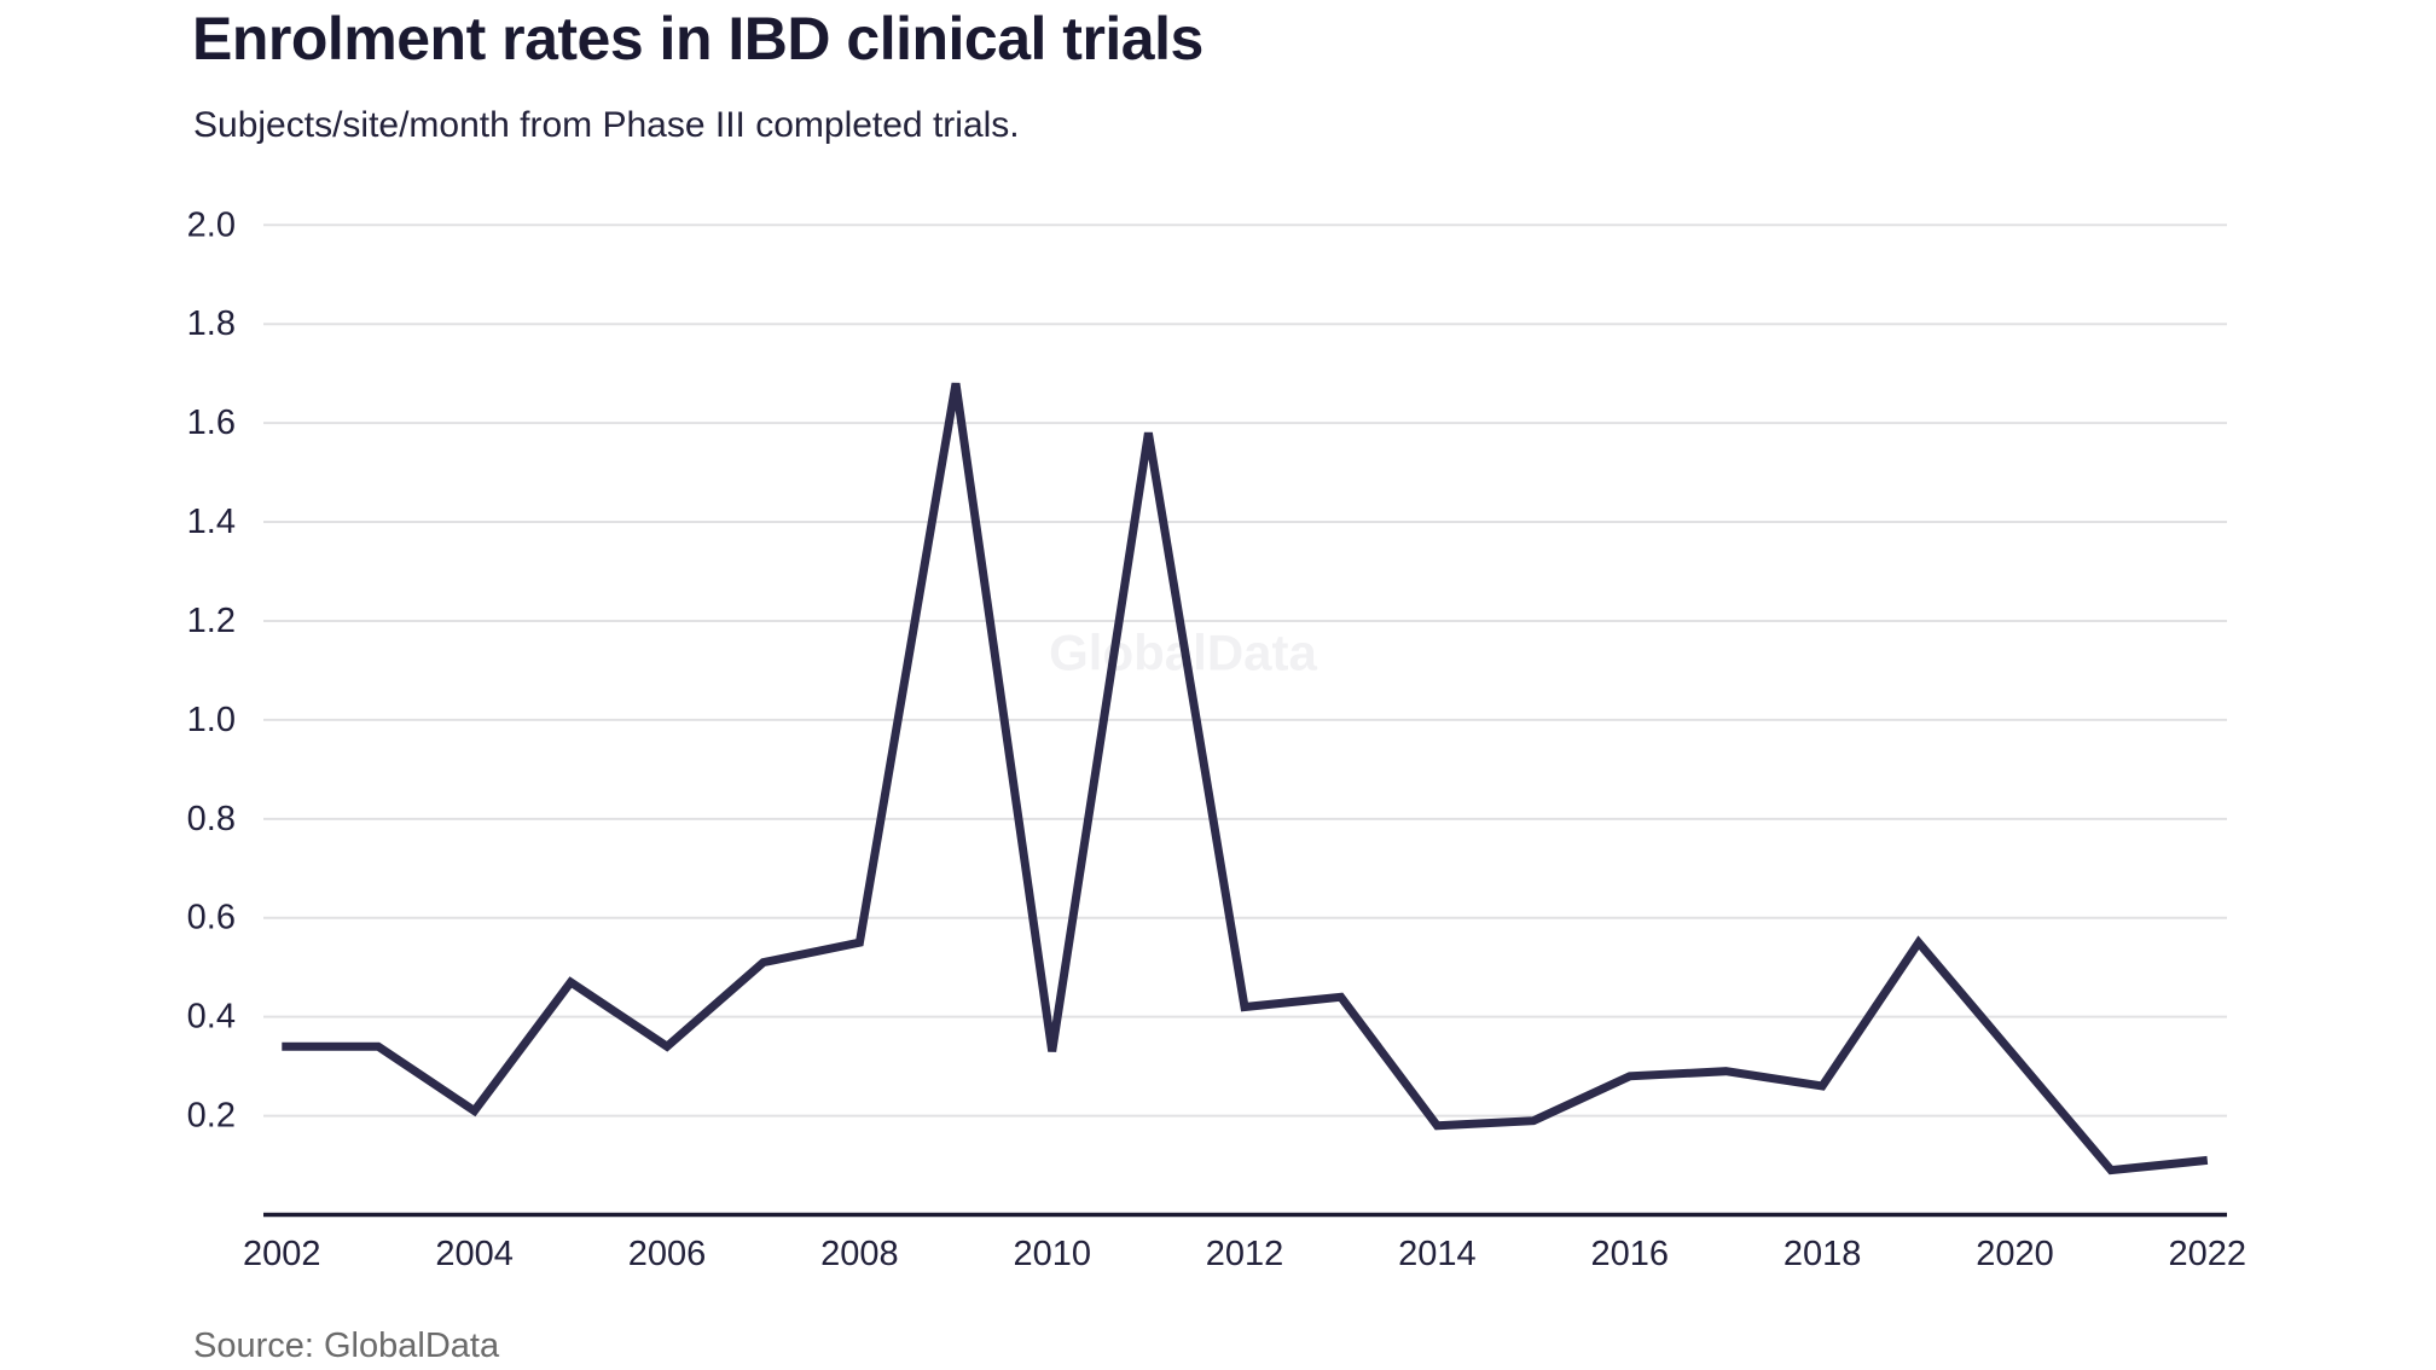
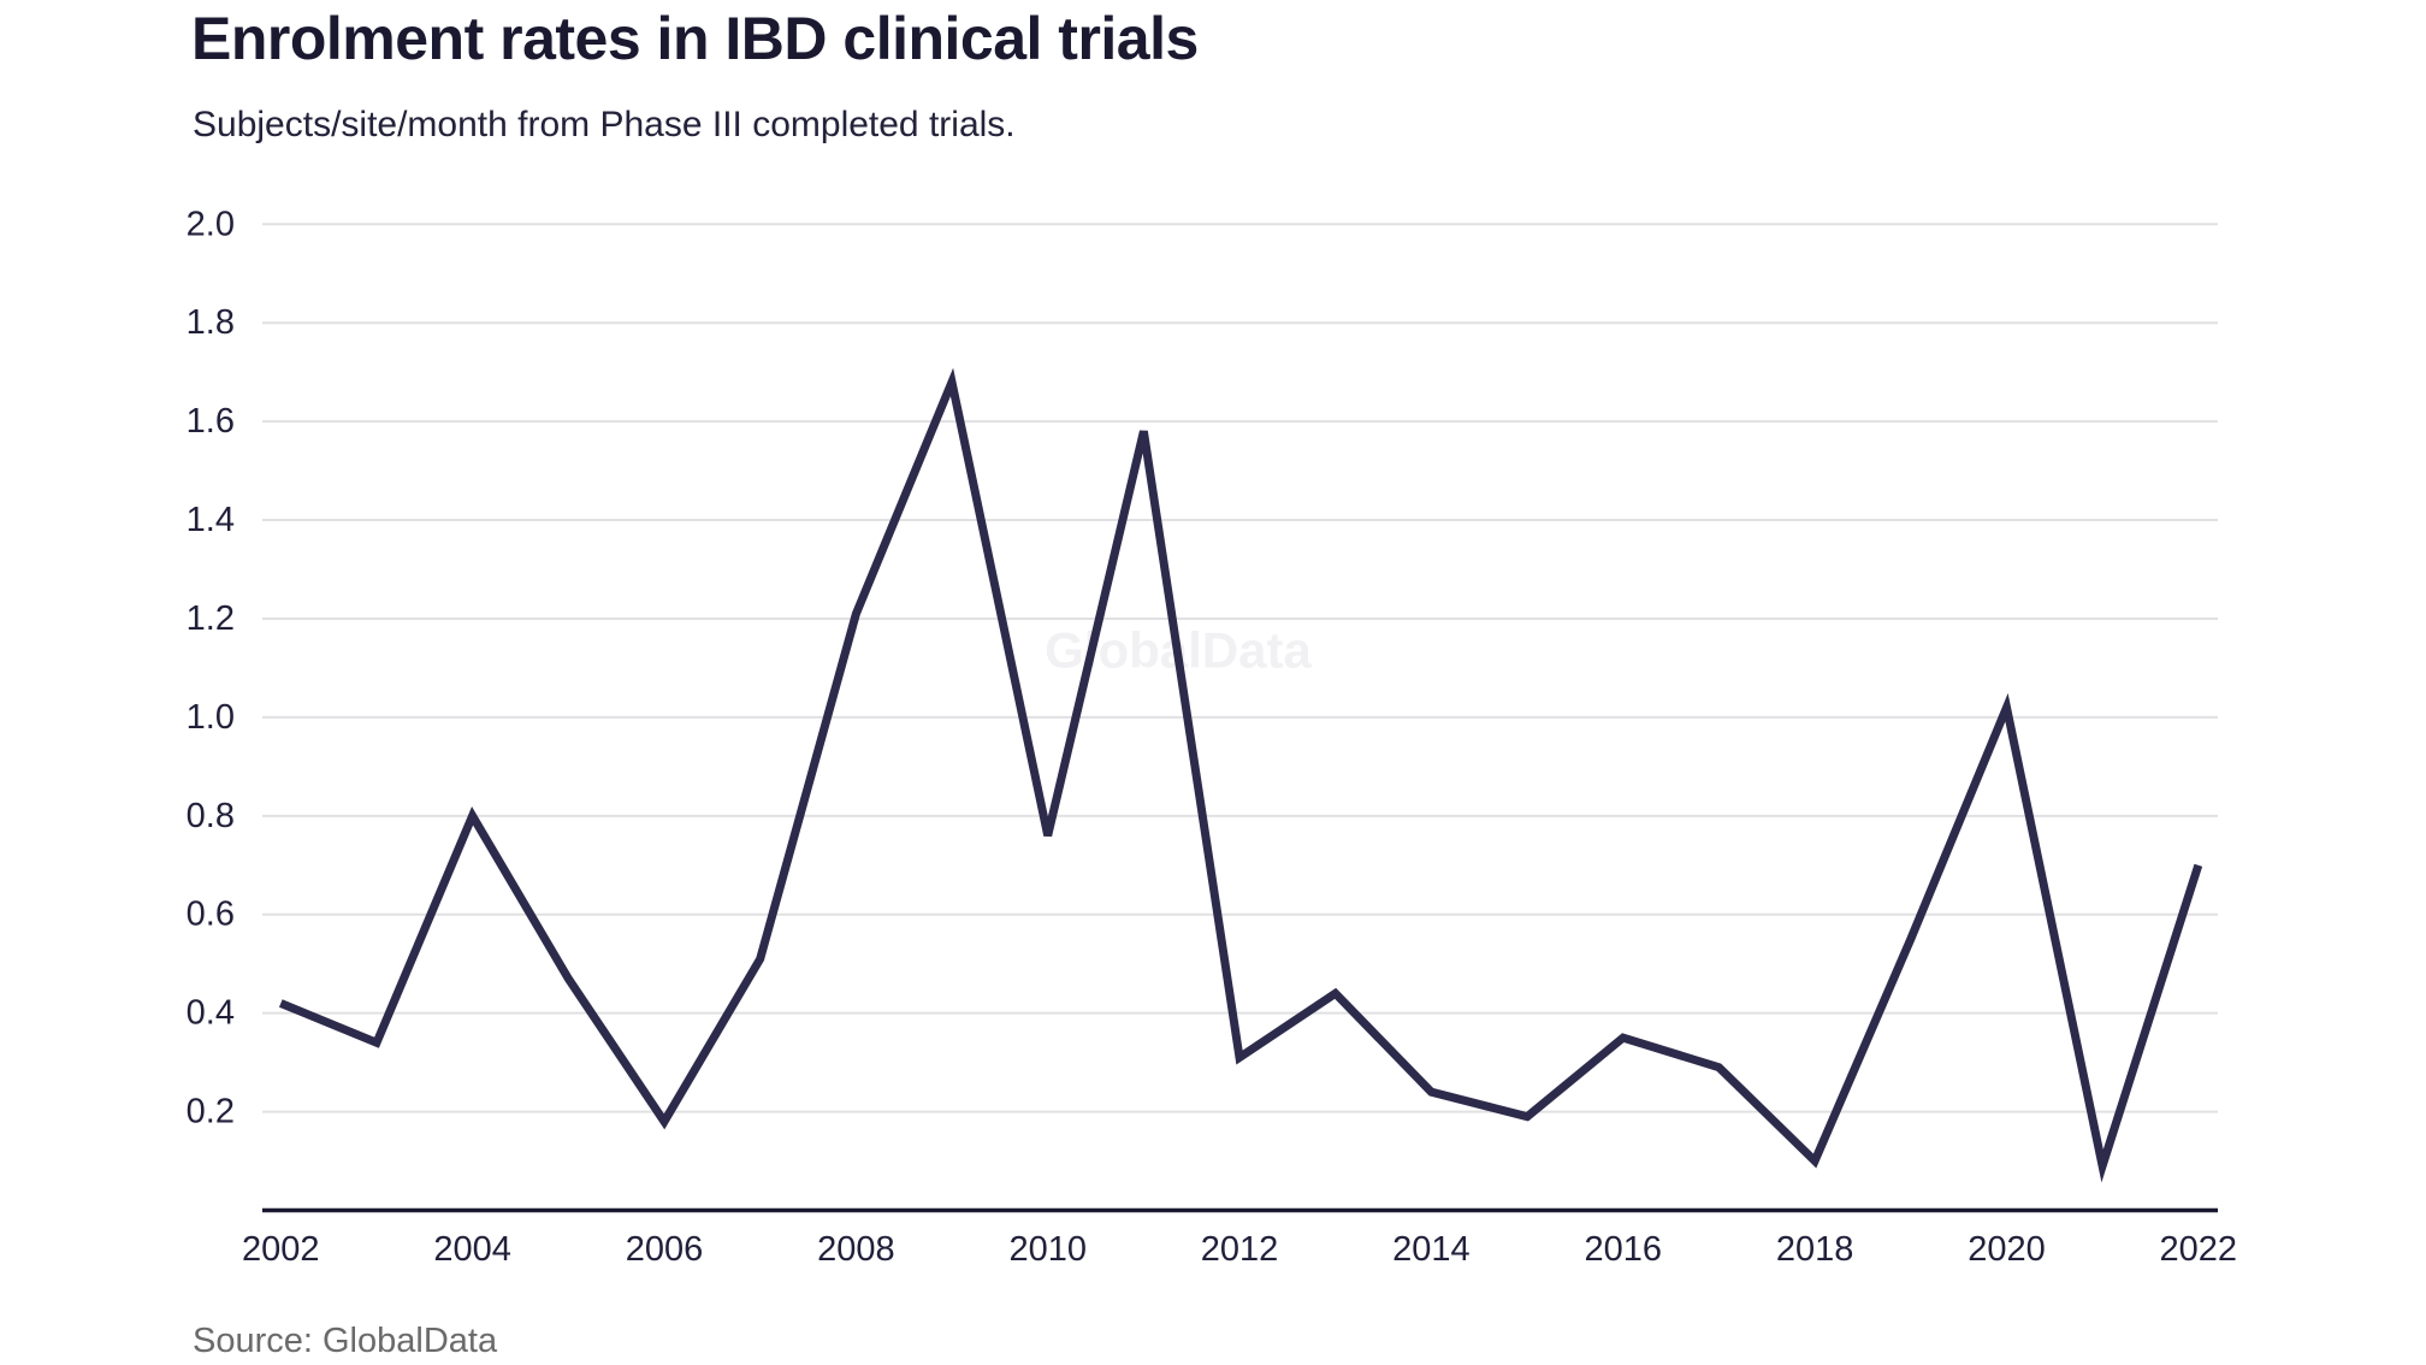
2002: 0.34 -> 0.42
2004: 0.21 -> 0.80
2006: 0.34 -> 0.18
2008: 0.55 -> 1.21
2010: 0.33 -> 0.76
2012: 0.42 -> 0.31
2014: 0.18 -> 0.24
2016: 0.28 -> 0.35
2018: 0.26 -> 0.10
2020: 0.32 -> 1.02
2022: 0.11 -> 0.70
